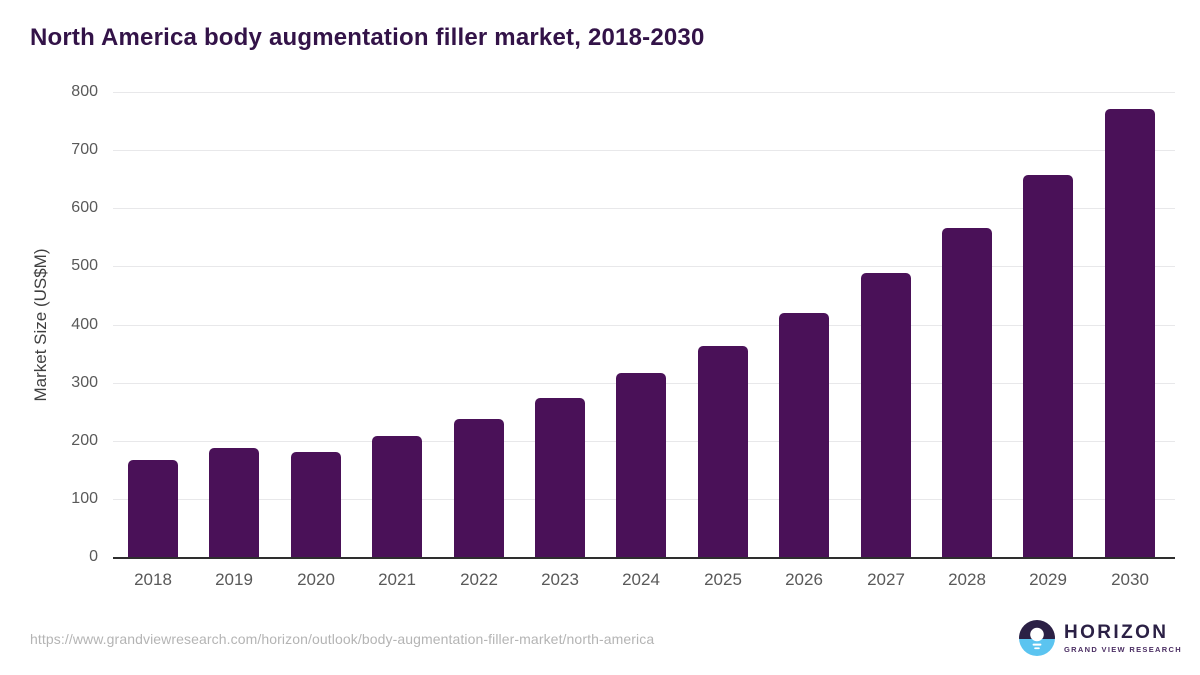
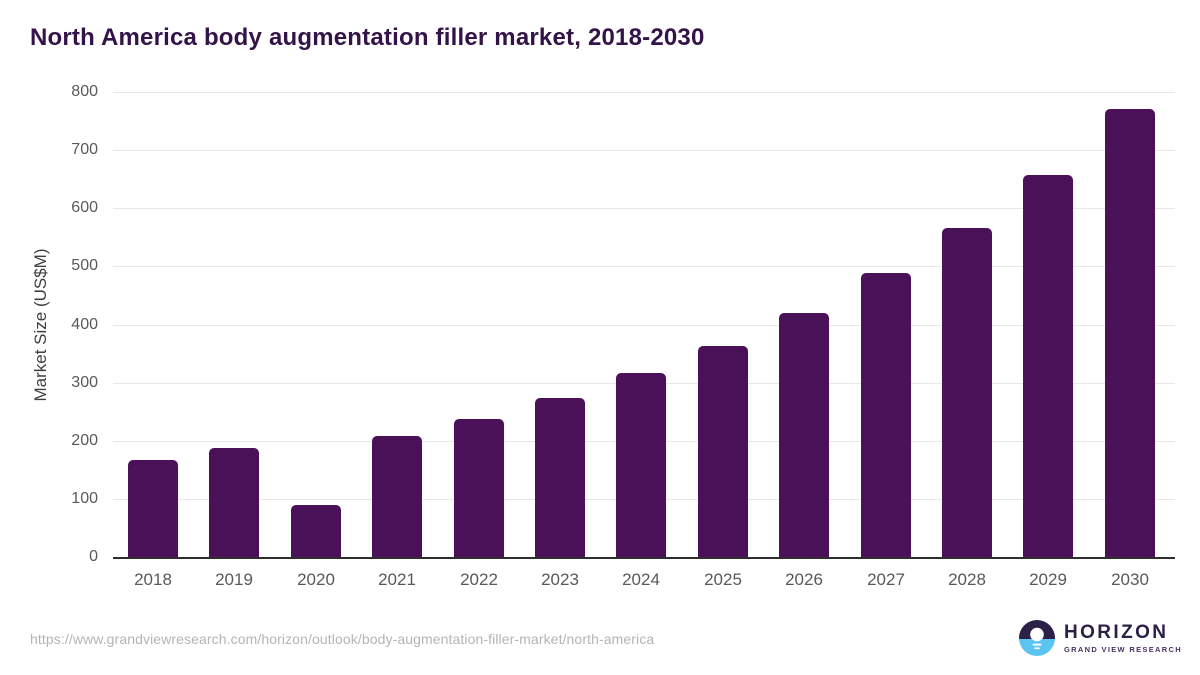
2020: 180 -> 90
